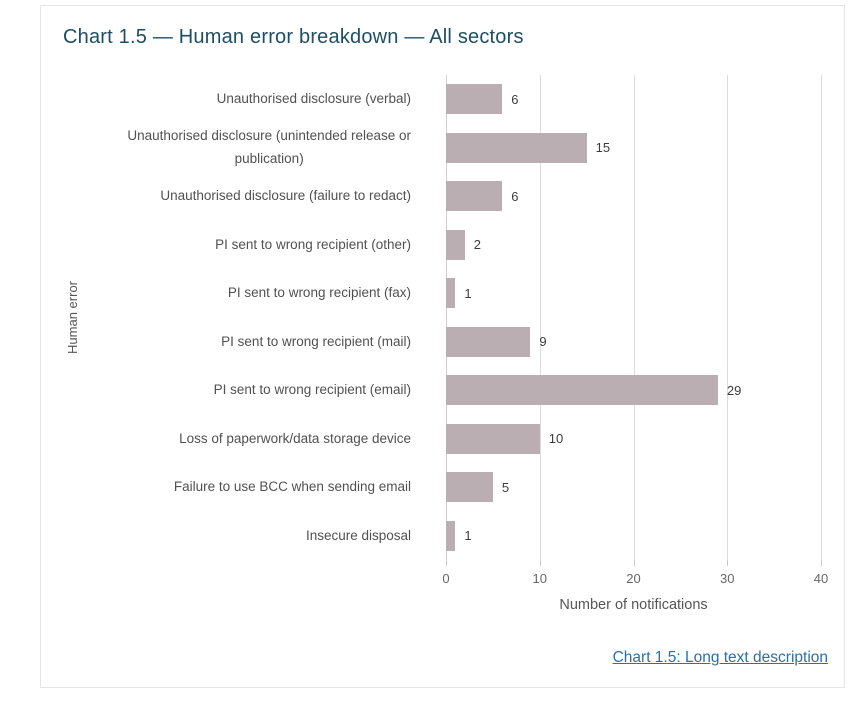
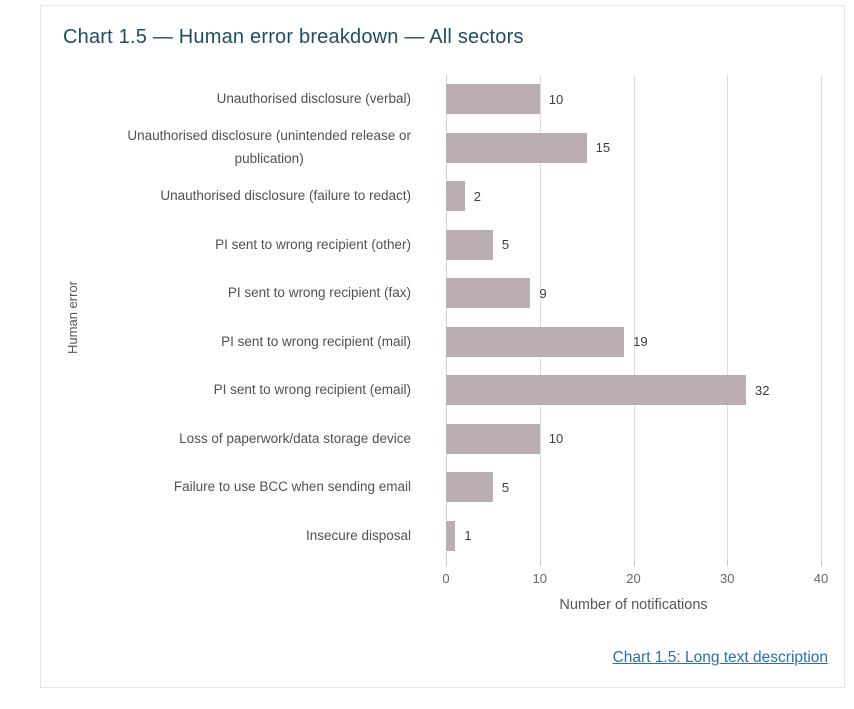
Unauthorised disclosure (verbal): 6 -> 10
Unauthorised disclosure (failure to redact): 6 -> 2
PI sent to wrong recipient (other): 2 -> 5
PI sent to wrong recipient (fax): 1 -> 9
PI sent to wrong recipient (mail): 9 -> 19
PI sent to wrong recipient (email): 29 -> 32
